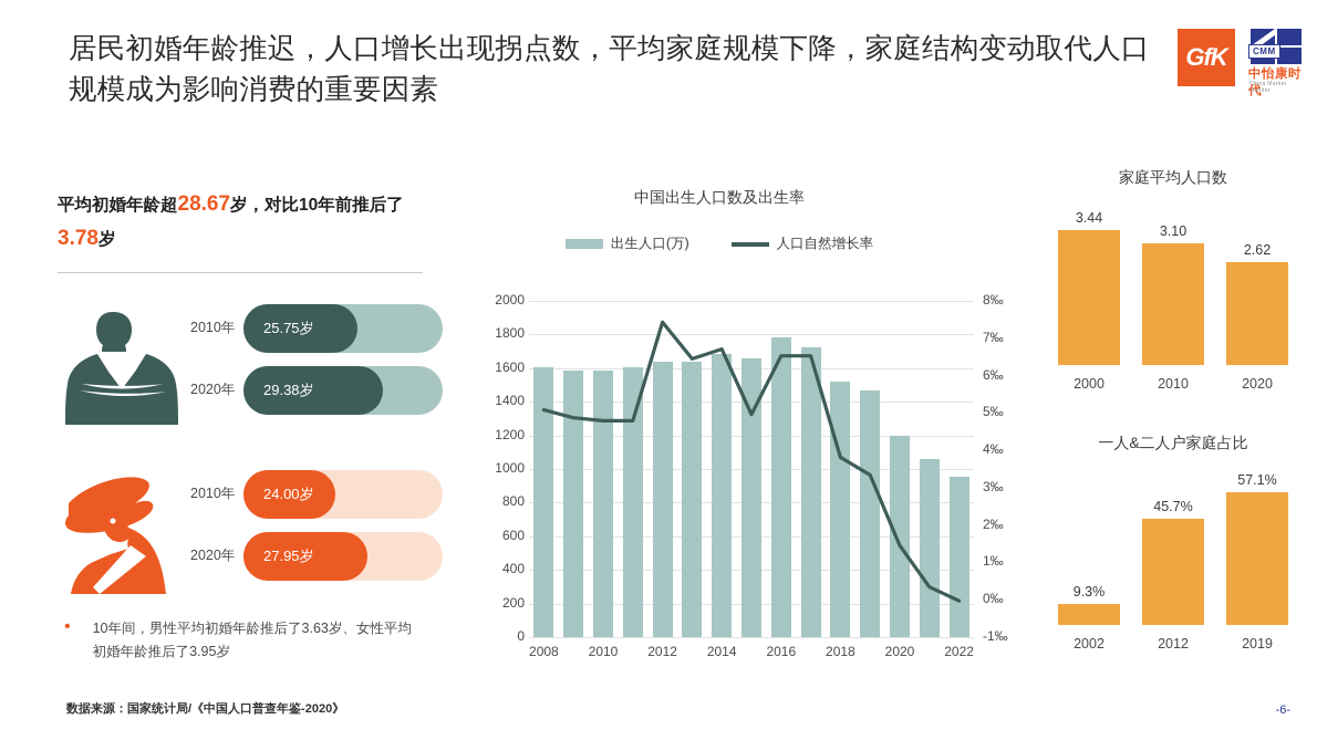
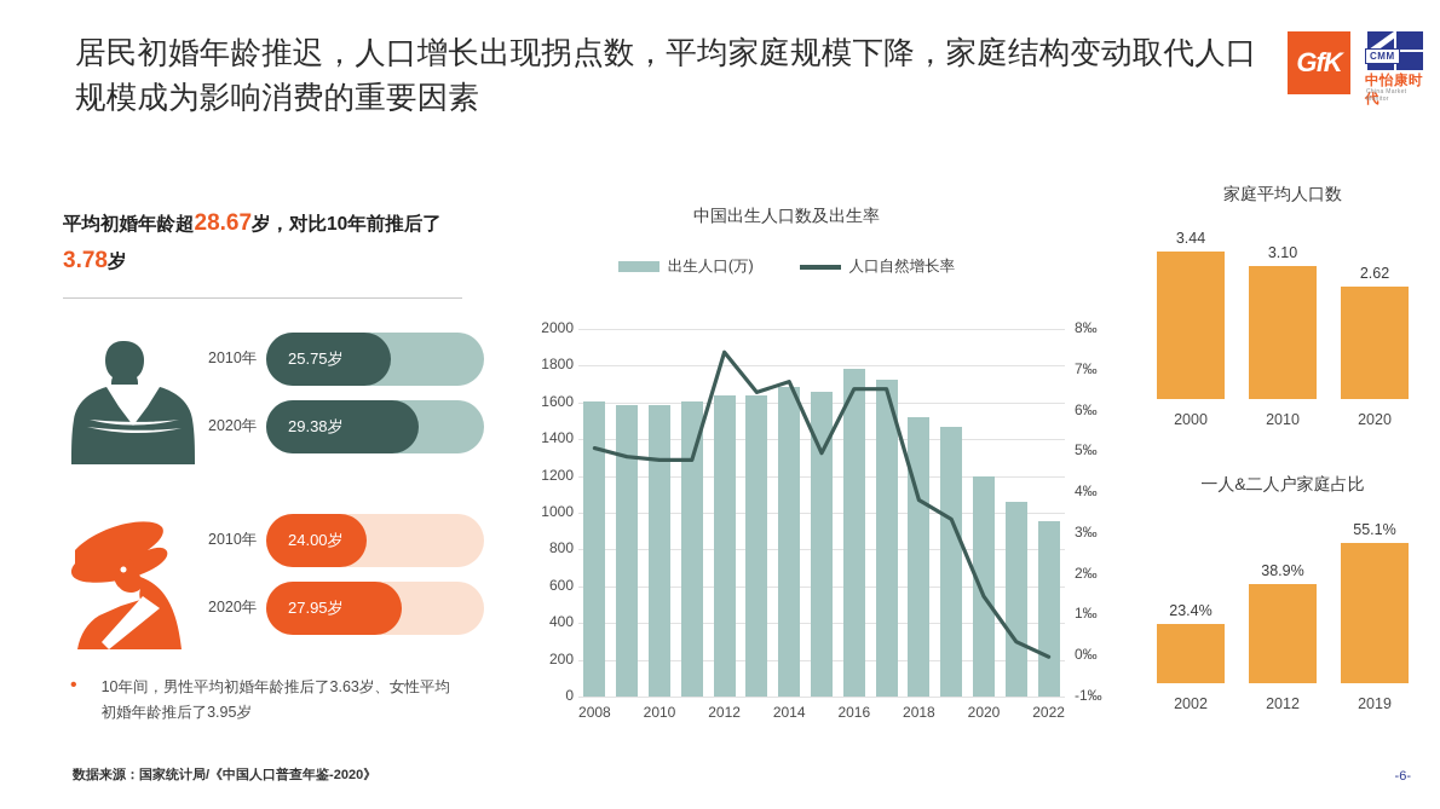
一人&二人户家庭占比/2002: 9.3% -> 23.4%
一人&二人户家庭占比/2012: 45.7% -> 38.9%
一人&二人户家庭占比/2019: 57.1% -> 55.1%
